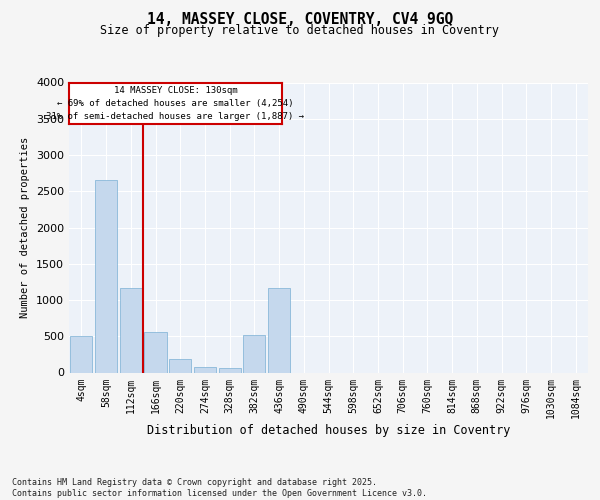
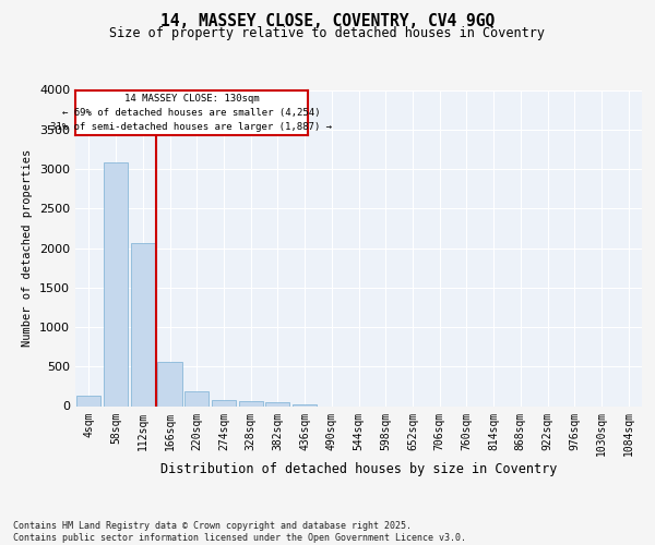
4sqm: 500 -> 130
58sqm: 2660 -> 3080
112sqm: 1160 -> 2060
382sqm: 520 -> 40
436sqm: 1160 -> 20
